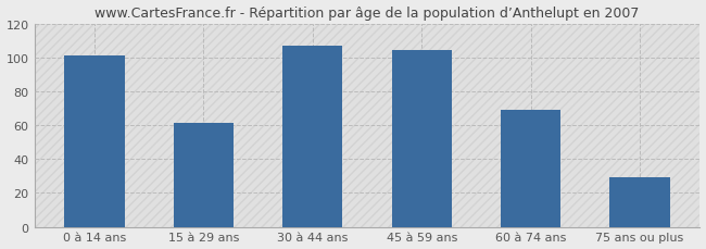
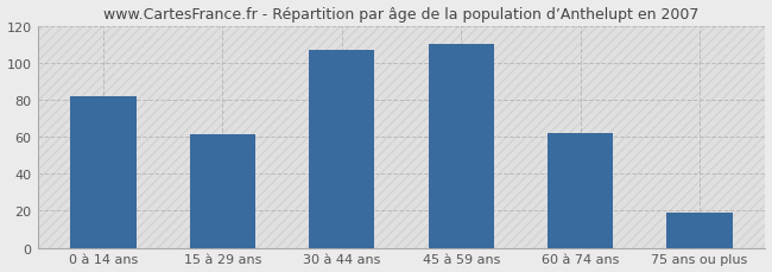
0 à 14 ans: 101 -> 82
45 à 59 ans: 104 -> 110
60 à 74 ans: 69 -> 62
75 ans ou plus: 29 -> 19
